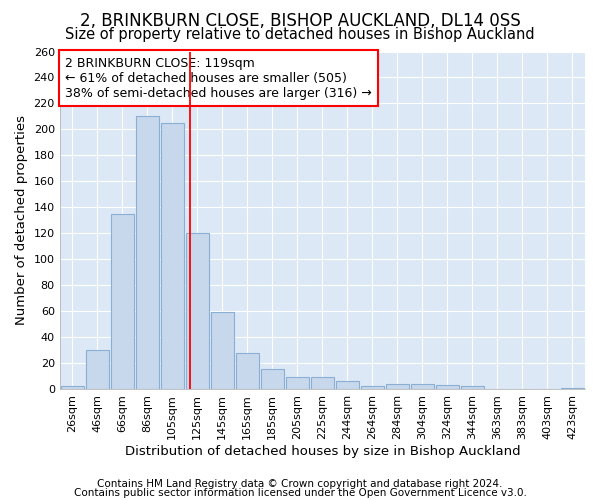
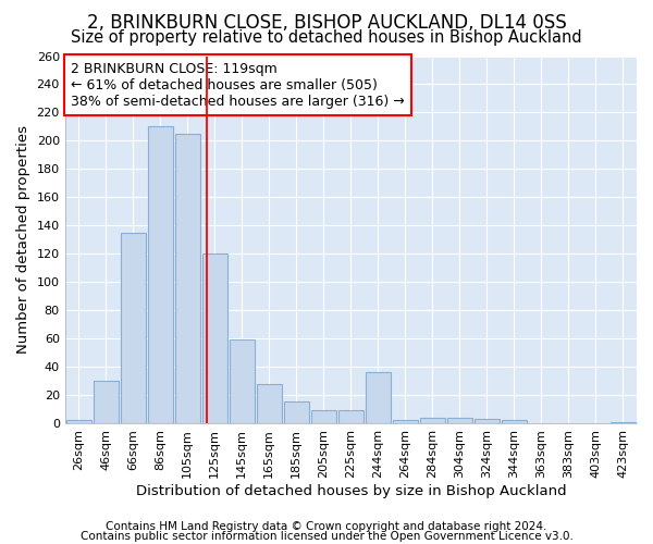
244sqm: 6 -> 36
